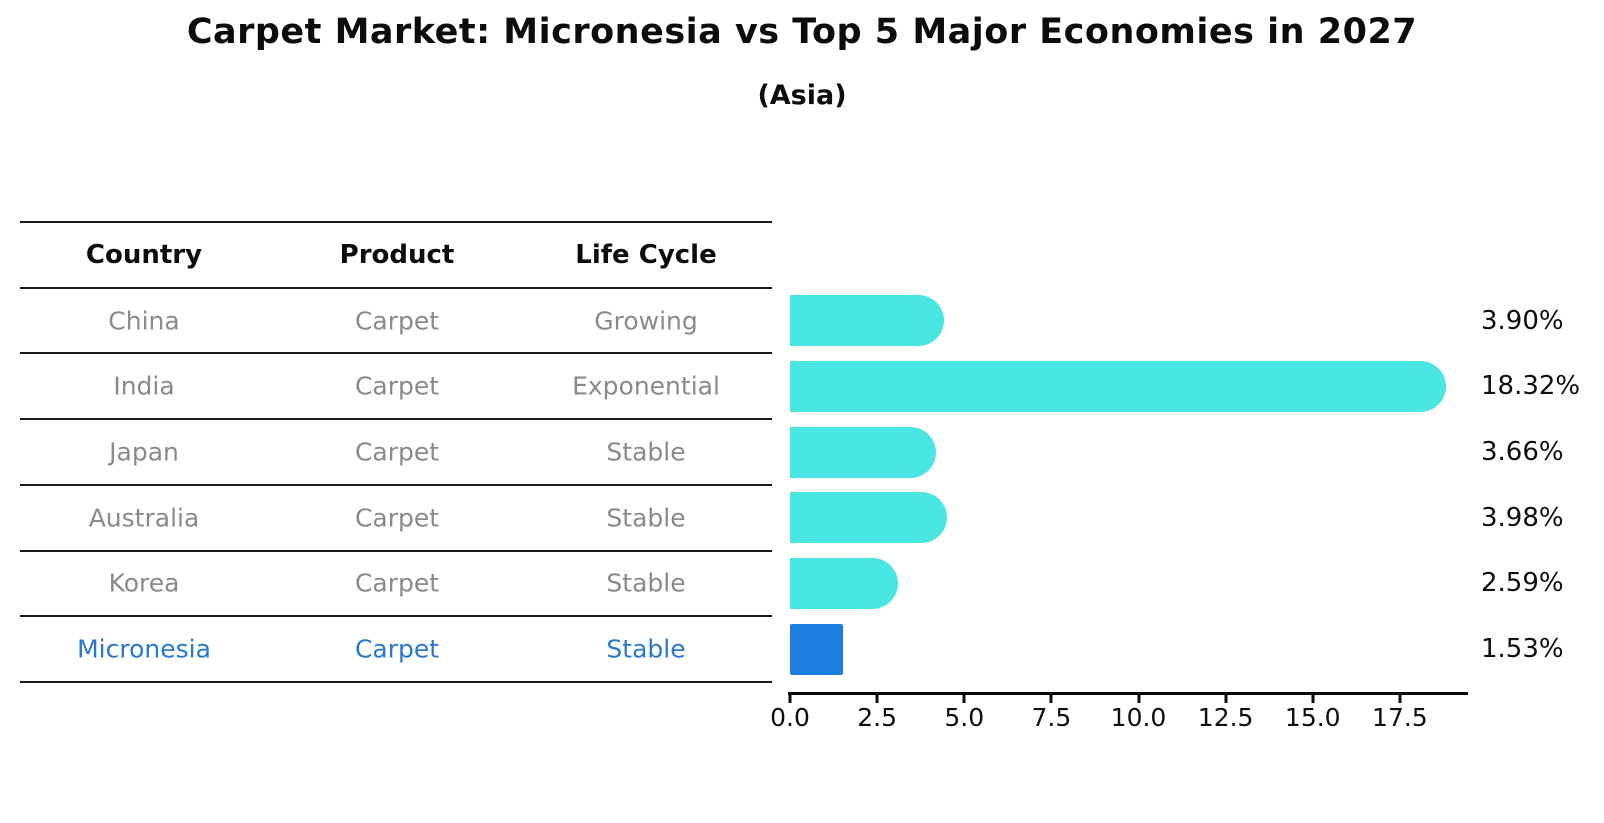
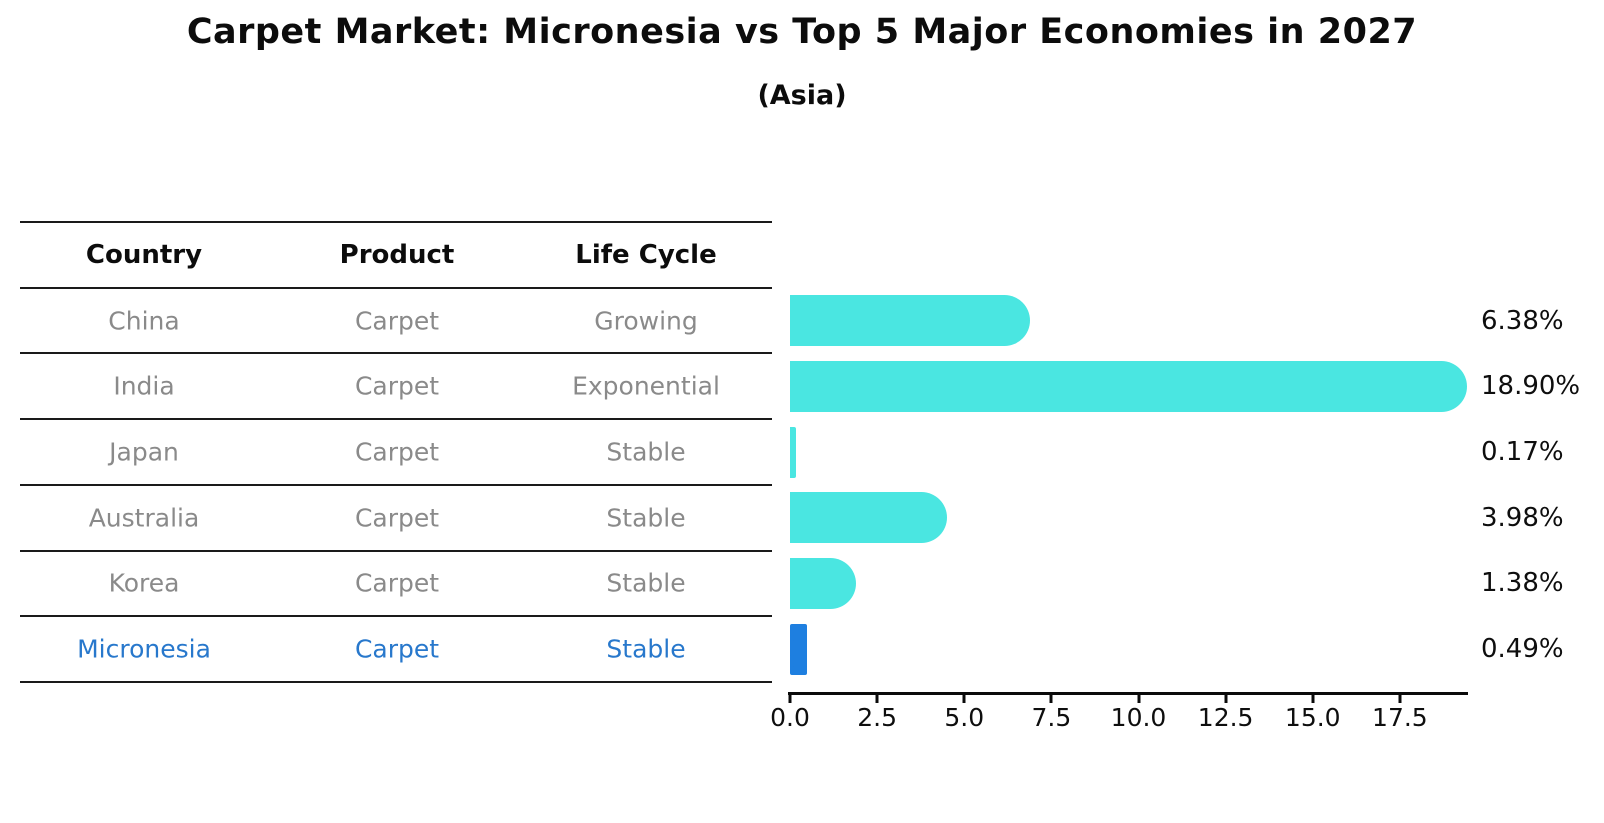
China: 3.90% -> 6.38%
India: 18.32% -> 18.90%
Japan: 3.66% -> 0.17%
Korea: 2.59% -> 1.38%
Micronesia: 1.53% -> 0.49%
